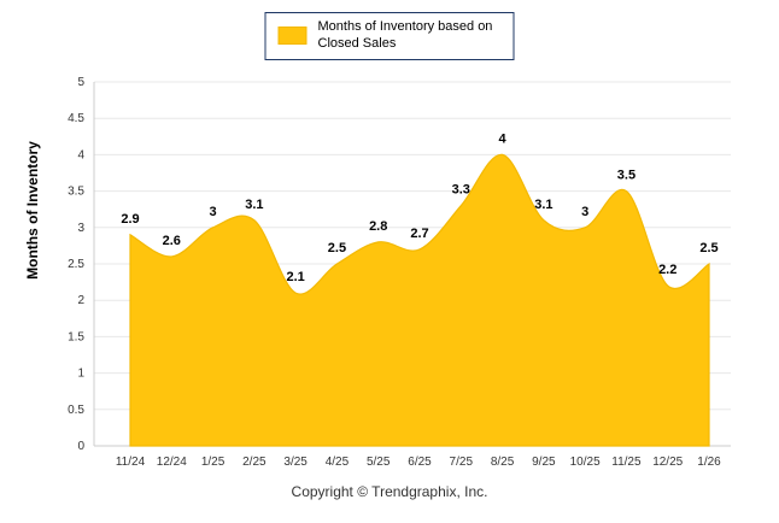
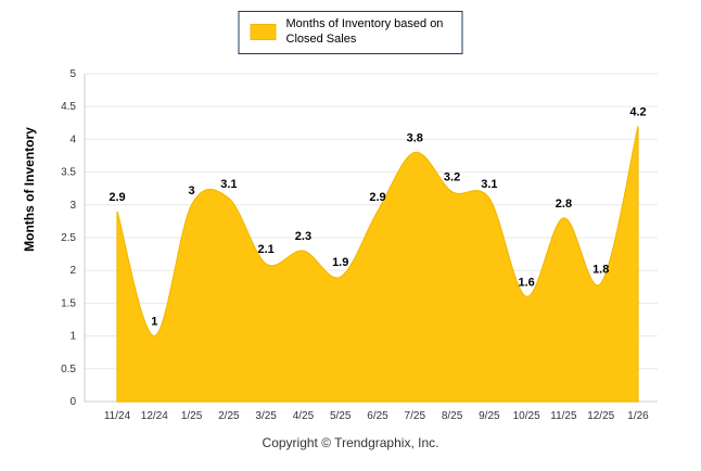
12/24: 2.6 -> 1
4/25: 2.5 -> 2.3
5/25: 2.8 -> 1.9
6/25: 2.7 -> 2.9
7/25: 3.3 -> 3.8
8/25: 4 -> 3.2
10/25: 3 -> 1.6
11/25: 3.5 -> 2.8
12/25: 2.2 -> 1.8
1/26: 2.5 -> 4.2
